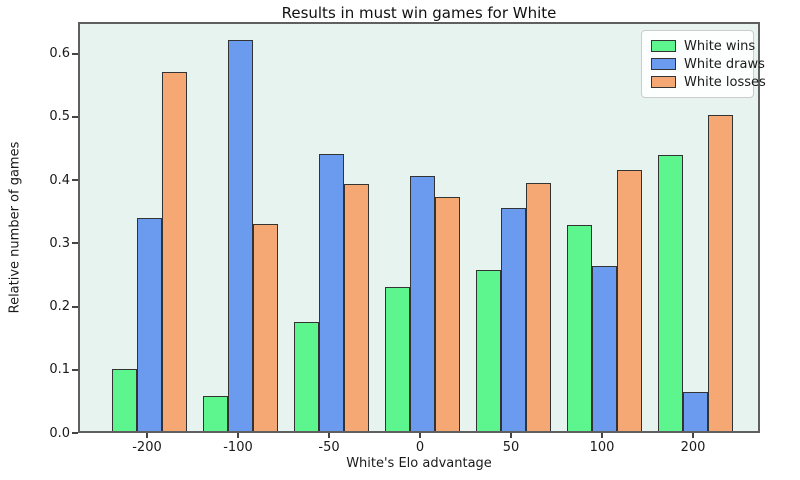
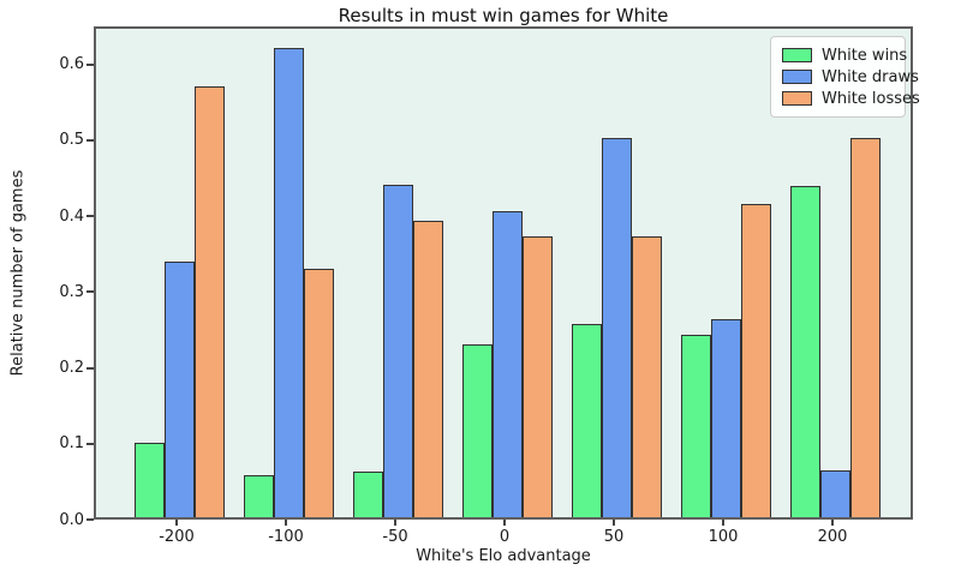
White wins/-50: 0.17 -> 0.06
White draws/50: 0.35 -> 0.50
White losses/50: 0.39 -> 0.37
White wins/100: 0.33 -> 0.24
